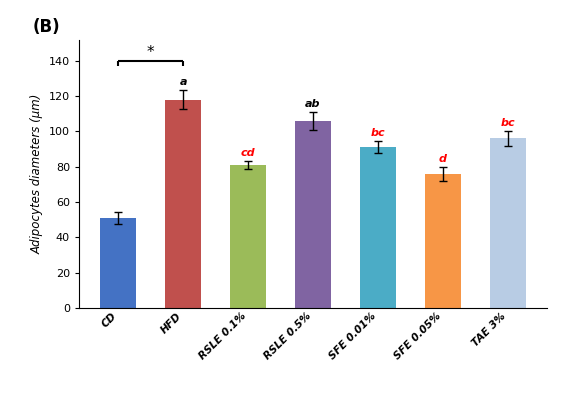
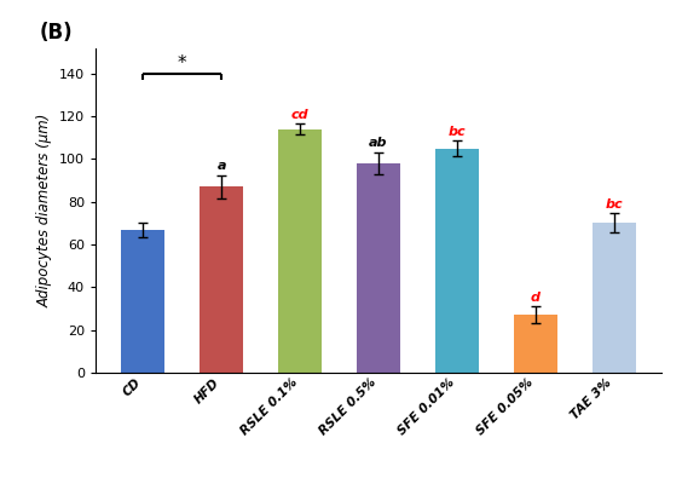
CD: 51 -> 67
HFD: 118 -> 87
RSLE 0.1%: 81 -> 114
RSLE 0.5%: 106 -> 98
SFE 0.01%: 91 -> 105
SFE 0.05%: 76 -> 27
TAE 3%: 96 -> 70
